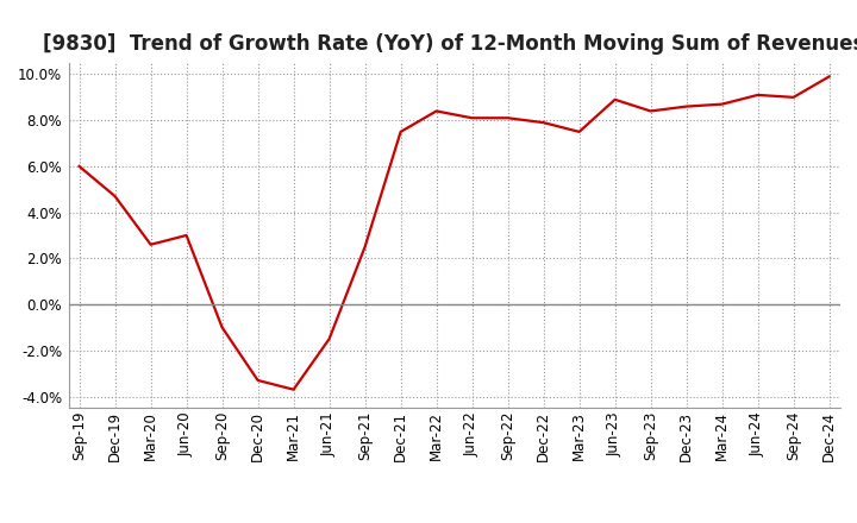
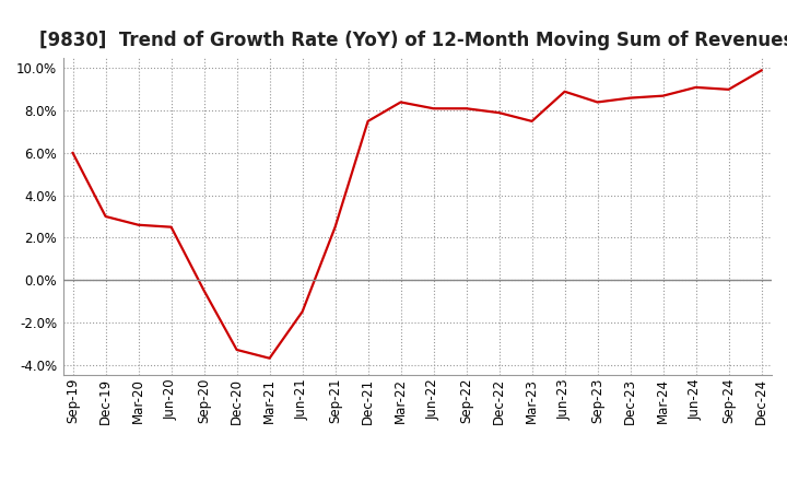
Dec-19: 4.7% -> 3.0%
Jun-20: 3.0% -> 2.5%
Sep-20: -1.0% -> -0.5%
